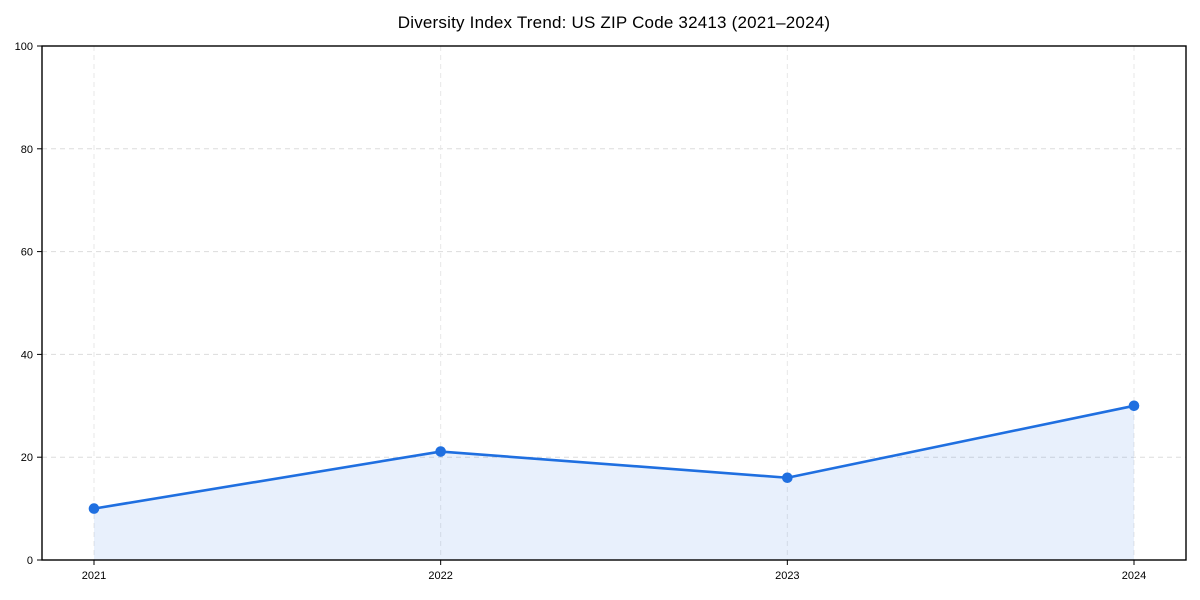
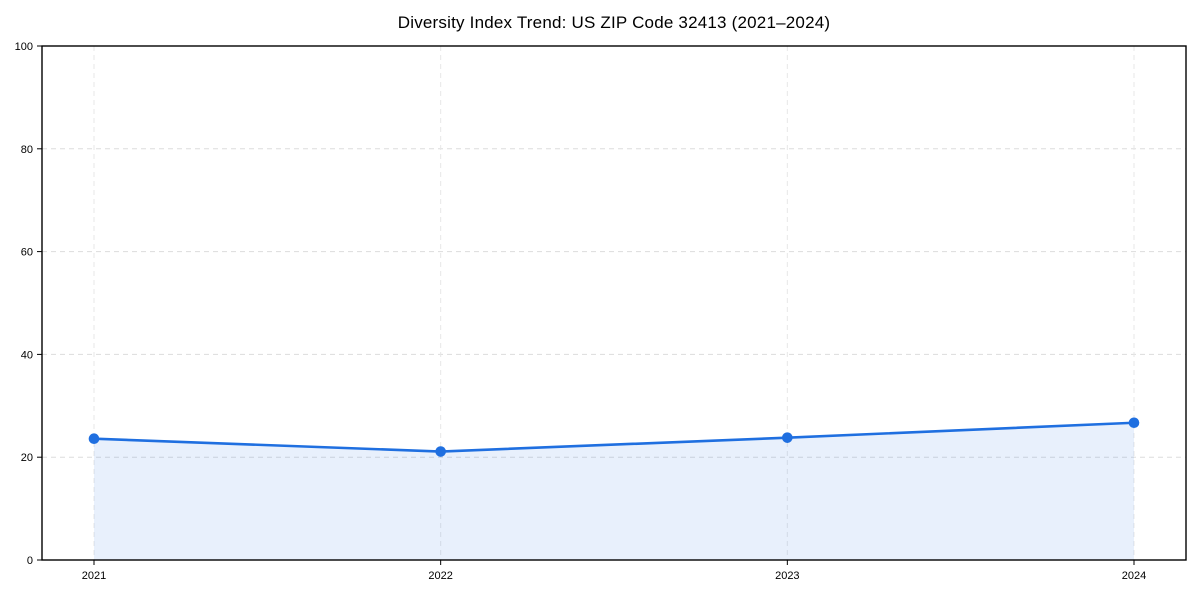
2021: 10 -> 24
2023: 16 -> 24
2024: 30 -> 27
